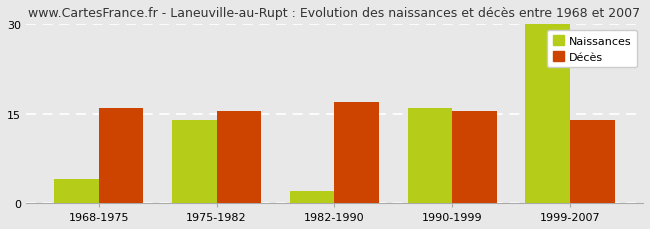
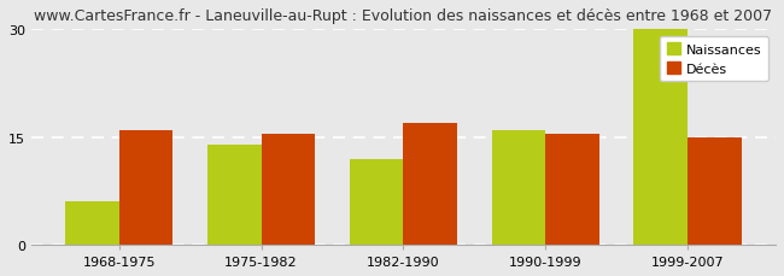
Naissances/1968-1975: 4 -> 6
Naissances/1982-1990: 2 -> 12
Décès/1999-2007: 14.0 -> 15.0
